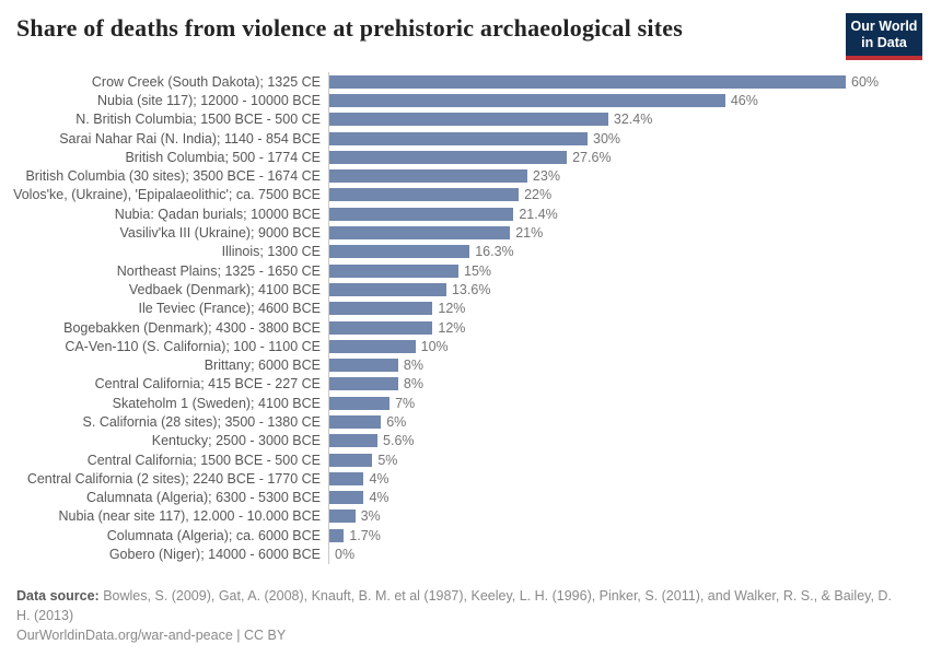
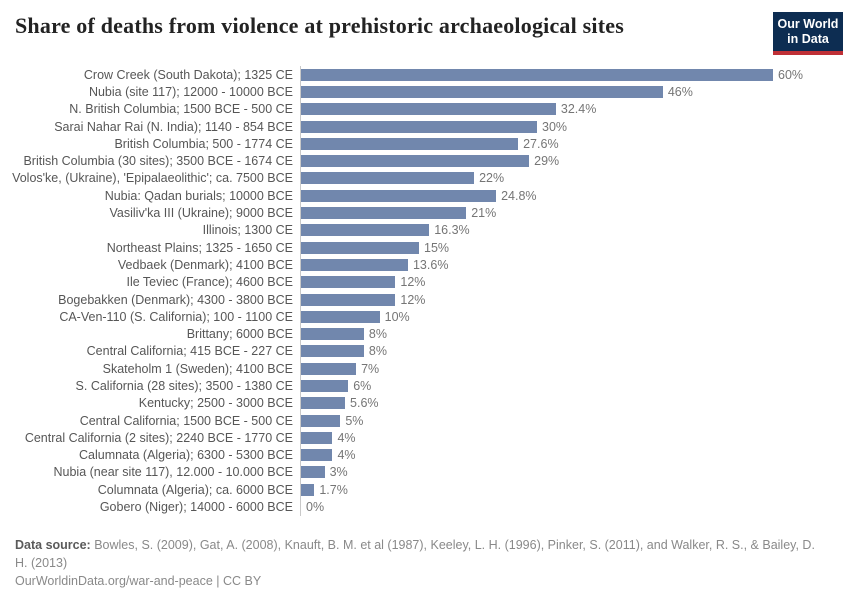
British Columbia (30 sites); 3500 BCE - 1674 CE: 23% -> 29%
Nubia: Qadan burials; 10000 BCE: 21.4% -> 24.8%
